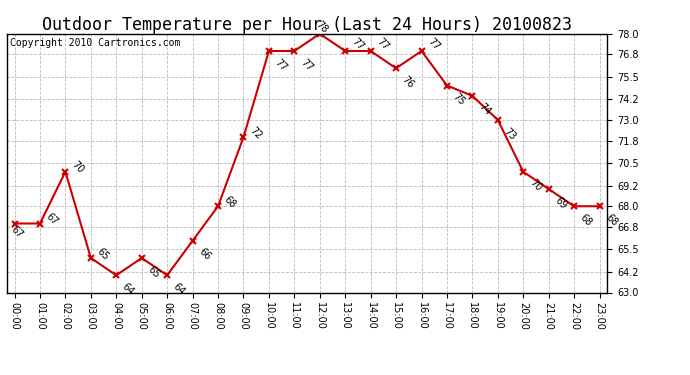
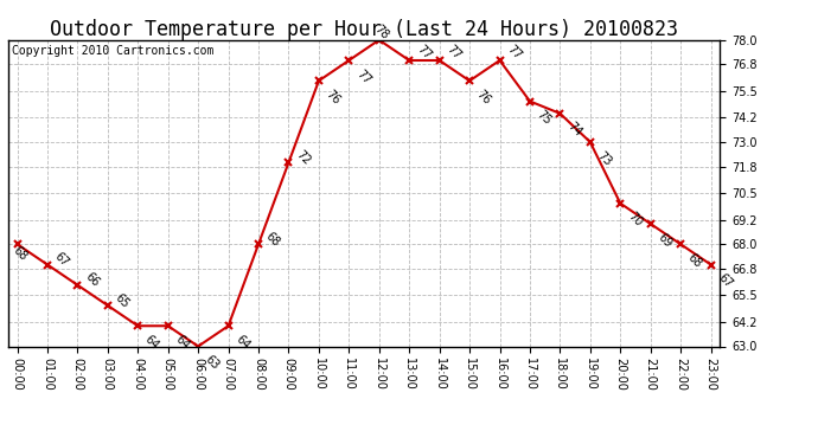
00:00: 67 -> 68
02:00: 70 -> 66
05:00: 65 -> 64
06:00: 64 -> 63
07:00: 66 -> 64
10:00: 77 -> 76
23:00: 68 -> 67
